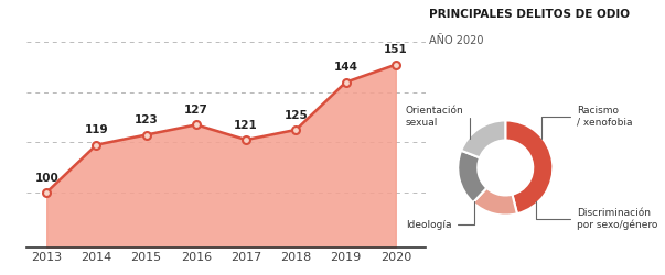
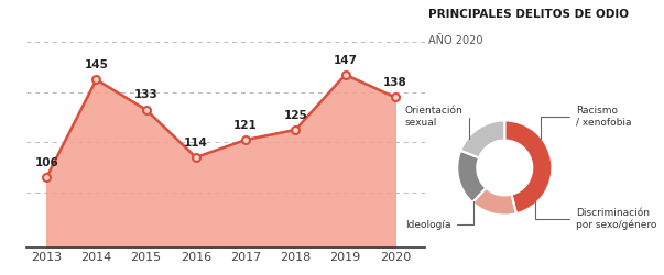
2013: 100 -> 106
2014: 119 -> 145
2015: 123 -> 133
2016: 127 -> 114
2019: 144 -> 147
2020: 151 -> 138
